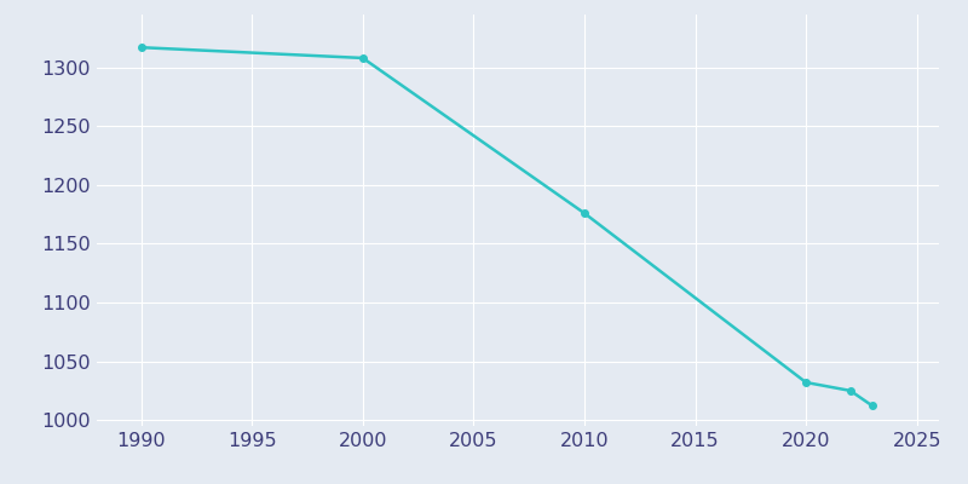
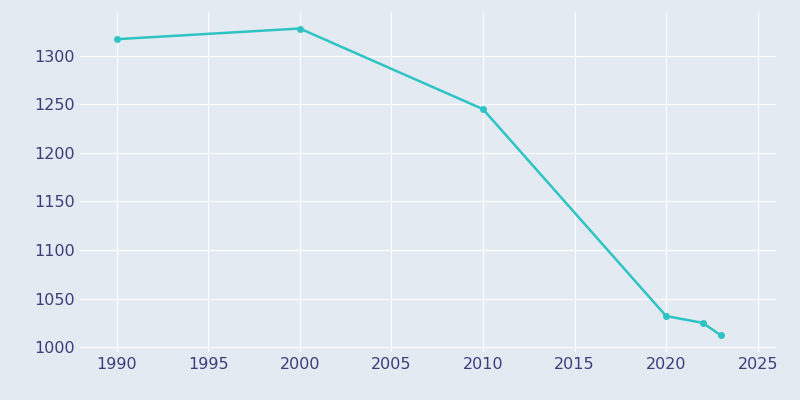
2000: 1308 -> 1328
2010: 1176 -> 1245
